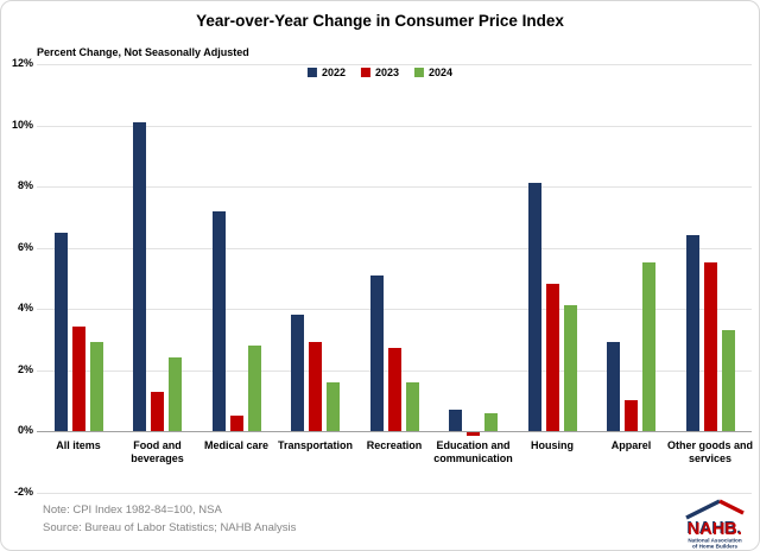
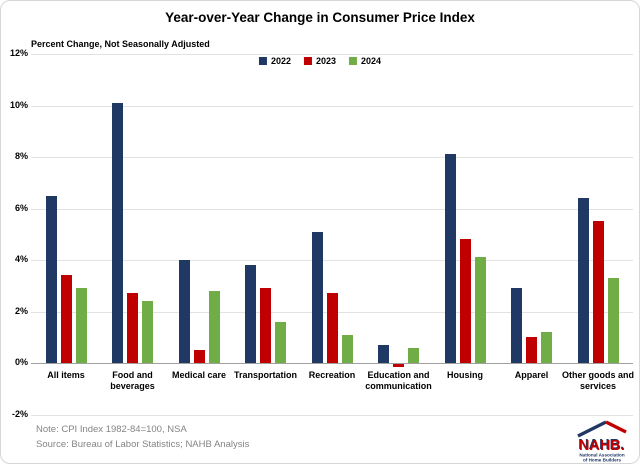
2023/Food and beverages: 1.3% -> 2.7%
2022/Medical care: 7.2% -> 4.0%
2024/Recreation: 1.6% -> 1.1%
2024/Apparel: 5.5% -> 1.2%
